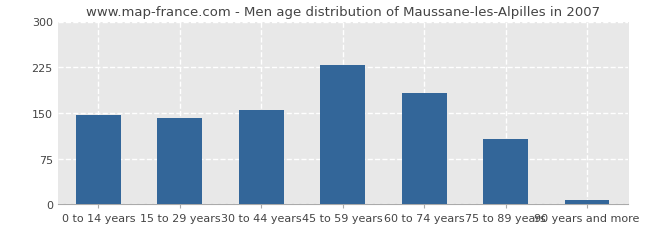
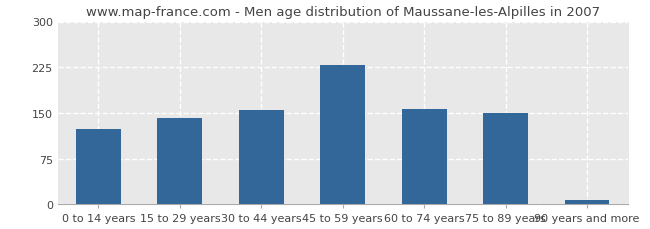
0 to 14 years: 147 -> 124
60 to 74 years: 183 -> 156
75 to 89 years: 107 -> 150
